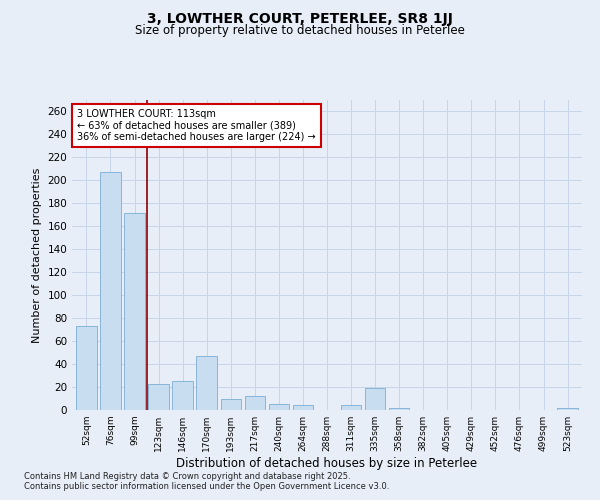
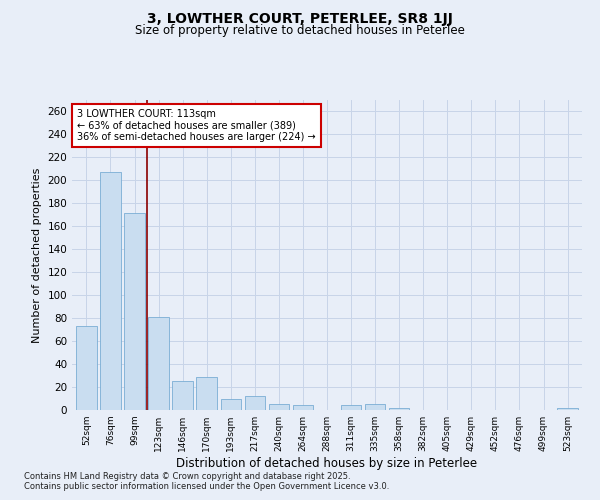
123sqm: 23 -> 81
170sqm: 47 -> 29
335sqm: 19 -> 5
